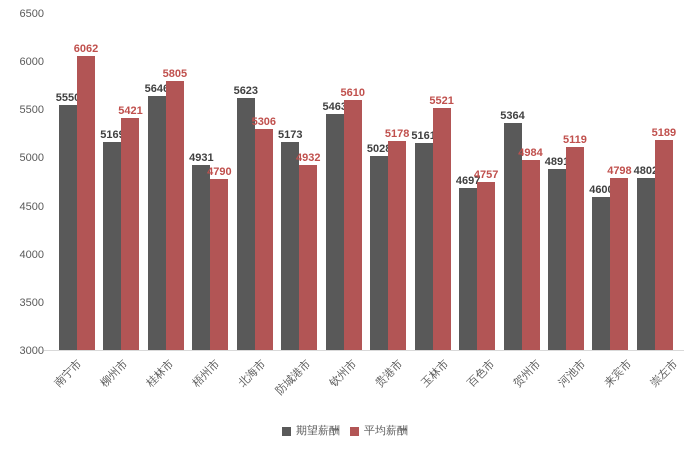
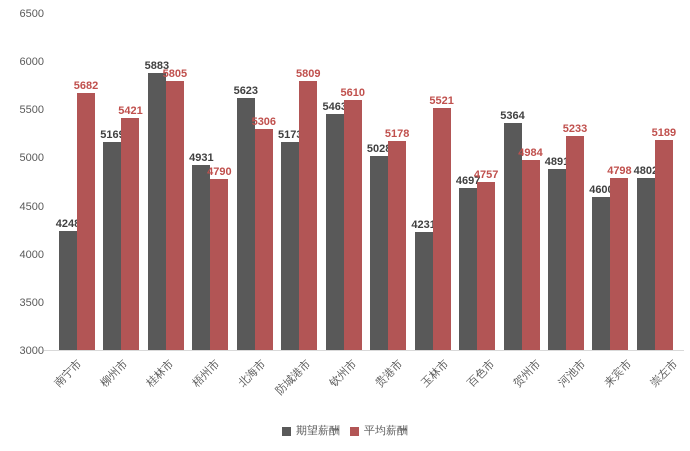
期望薪酬/南宁市: 5550 -> 4248
平均薪酬/南宁市: 6062 -> 5682
期望薪酬/桂林市: 5646 -> 5883
平均薪酬/防城港市: 4932 -> 5809
期望薪酬/玉林市: 5161 -> 4231
平均薪酬/河池市: 5119 -> 5233
